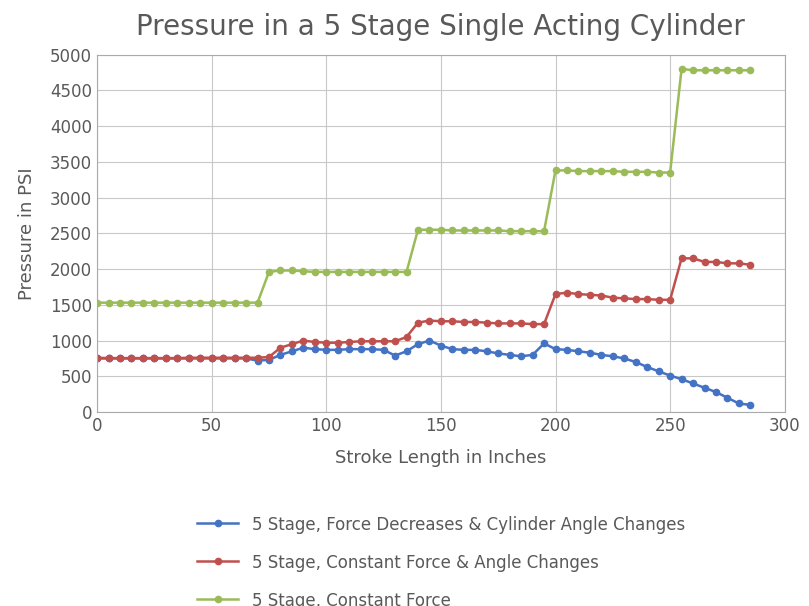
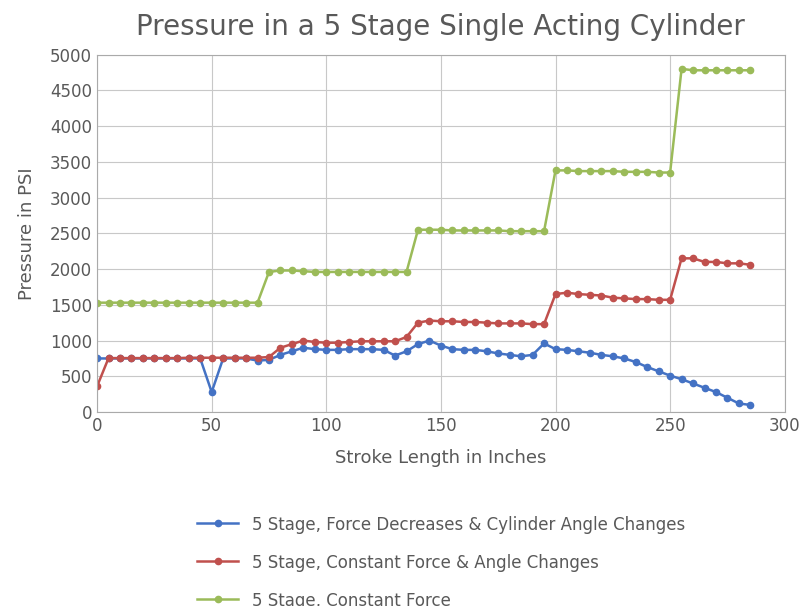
5 Stage, Constant Force & Angle Changes/0: 760 -> 360
5 Stage, Force Decreases & Cylinder Angle Changes/50: 750 -> 280
